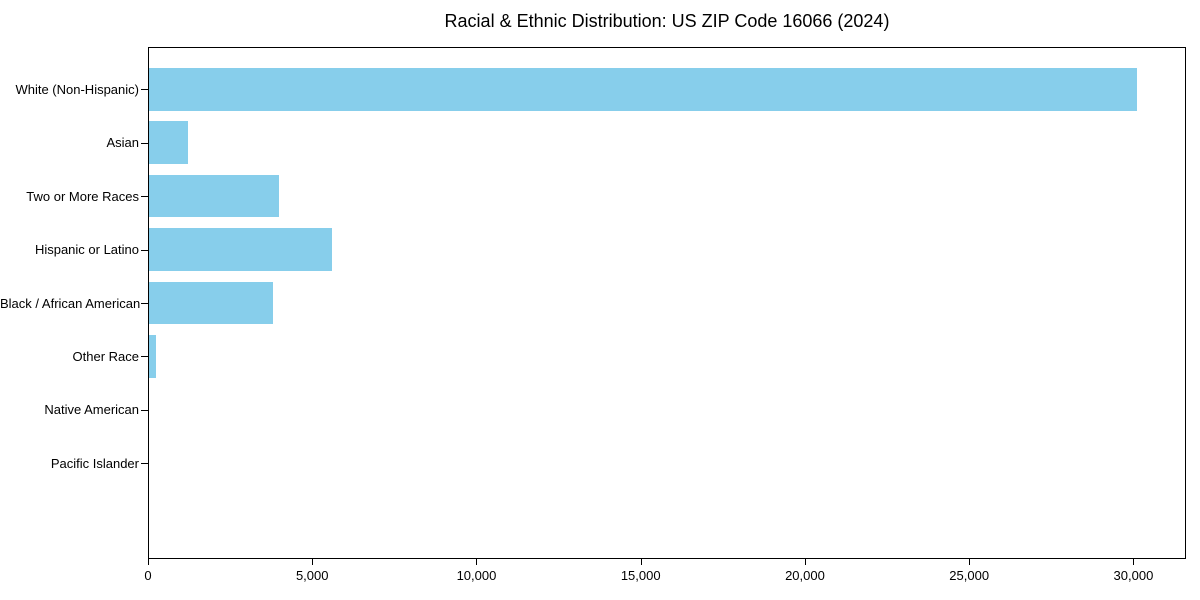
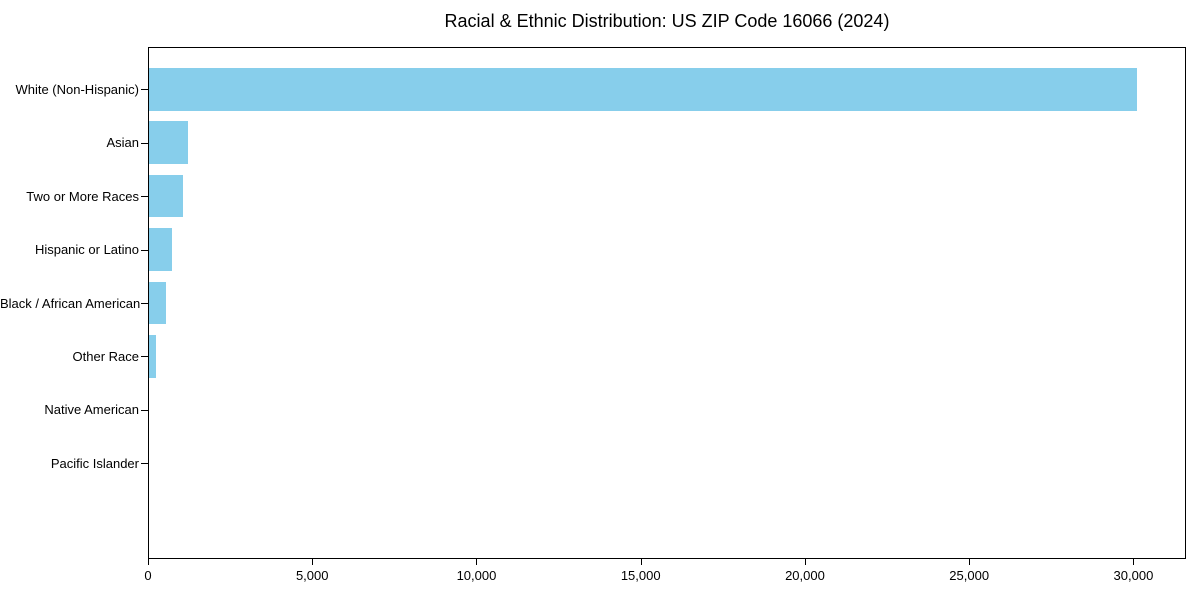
Two or More Races: 4000 -> 1100
Hispanic or Latino: 5600 -> 700
Black / African American: 3800 -> 600
